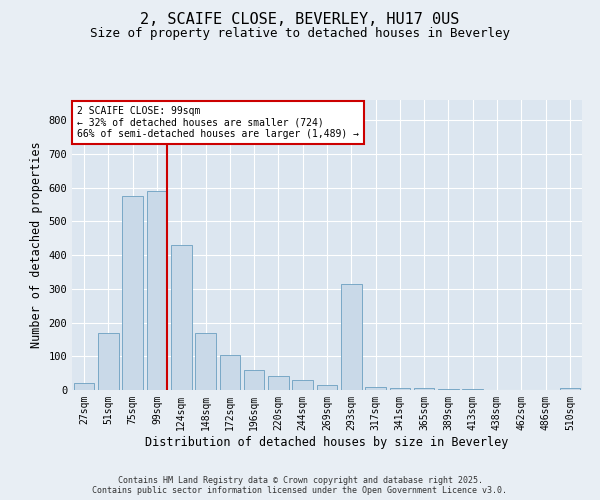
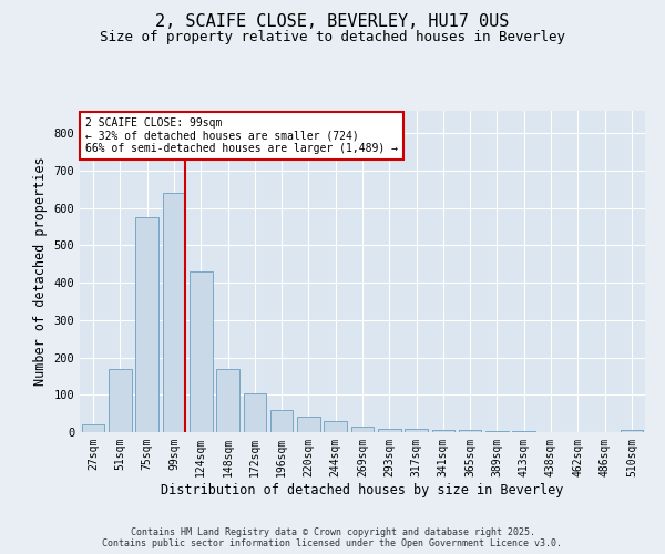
99sqm: 590 -> 640
293sqm: 315 -> 10
